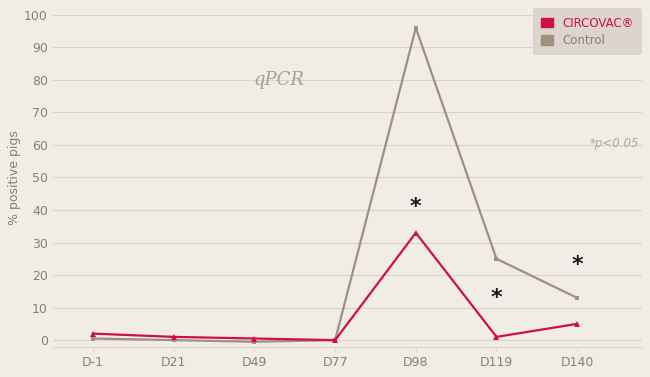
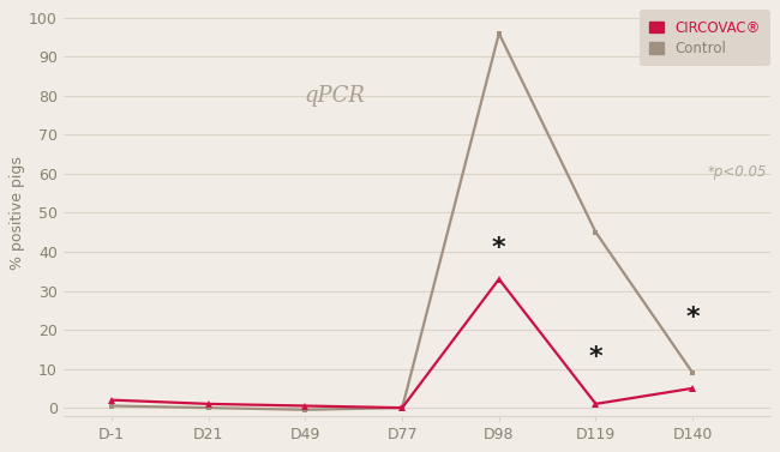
Control/D119: 25.0 -> 45.0
Control/D140: 13.0 -> 9.0
